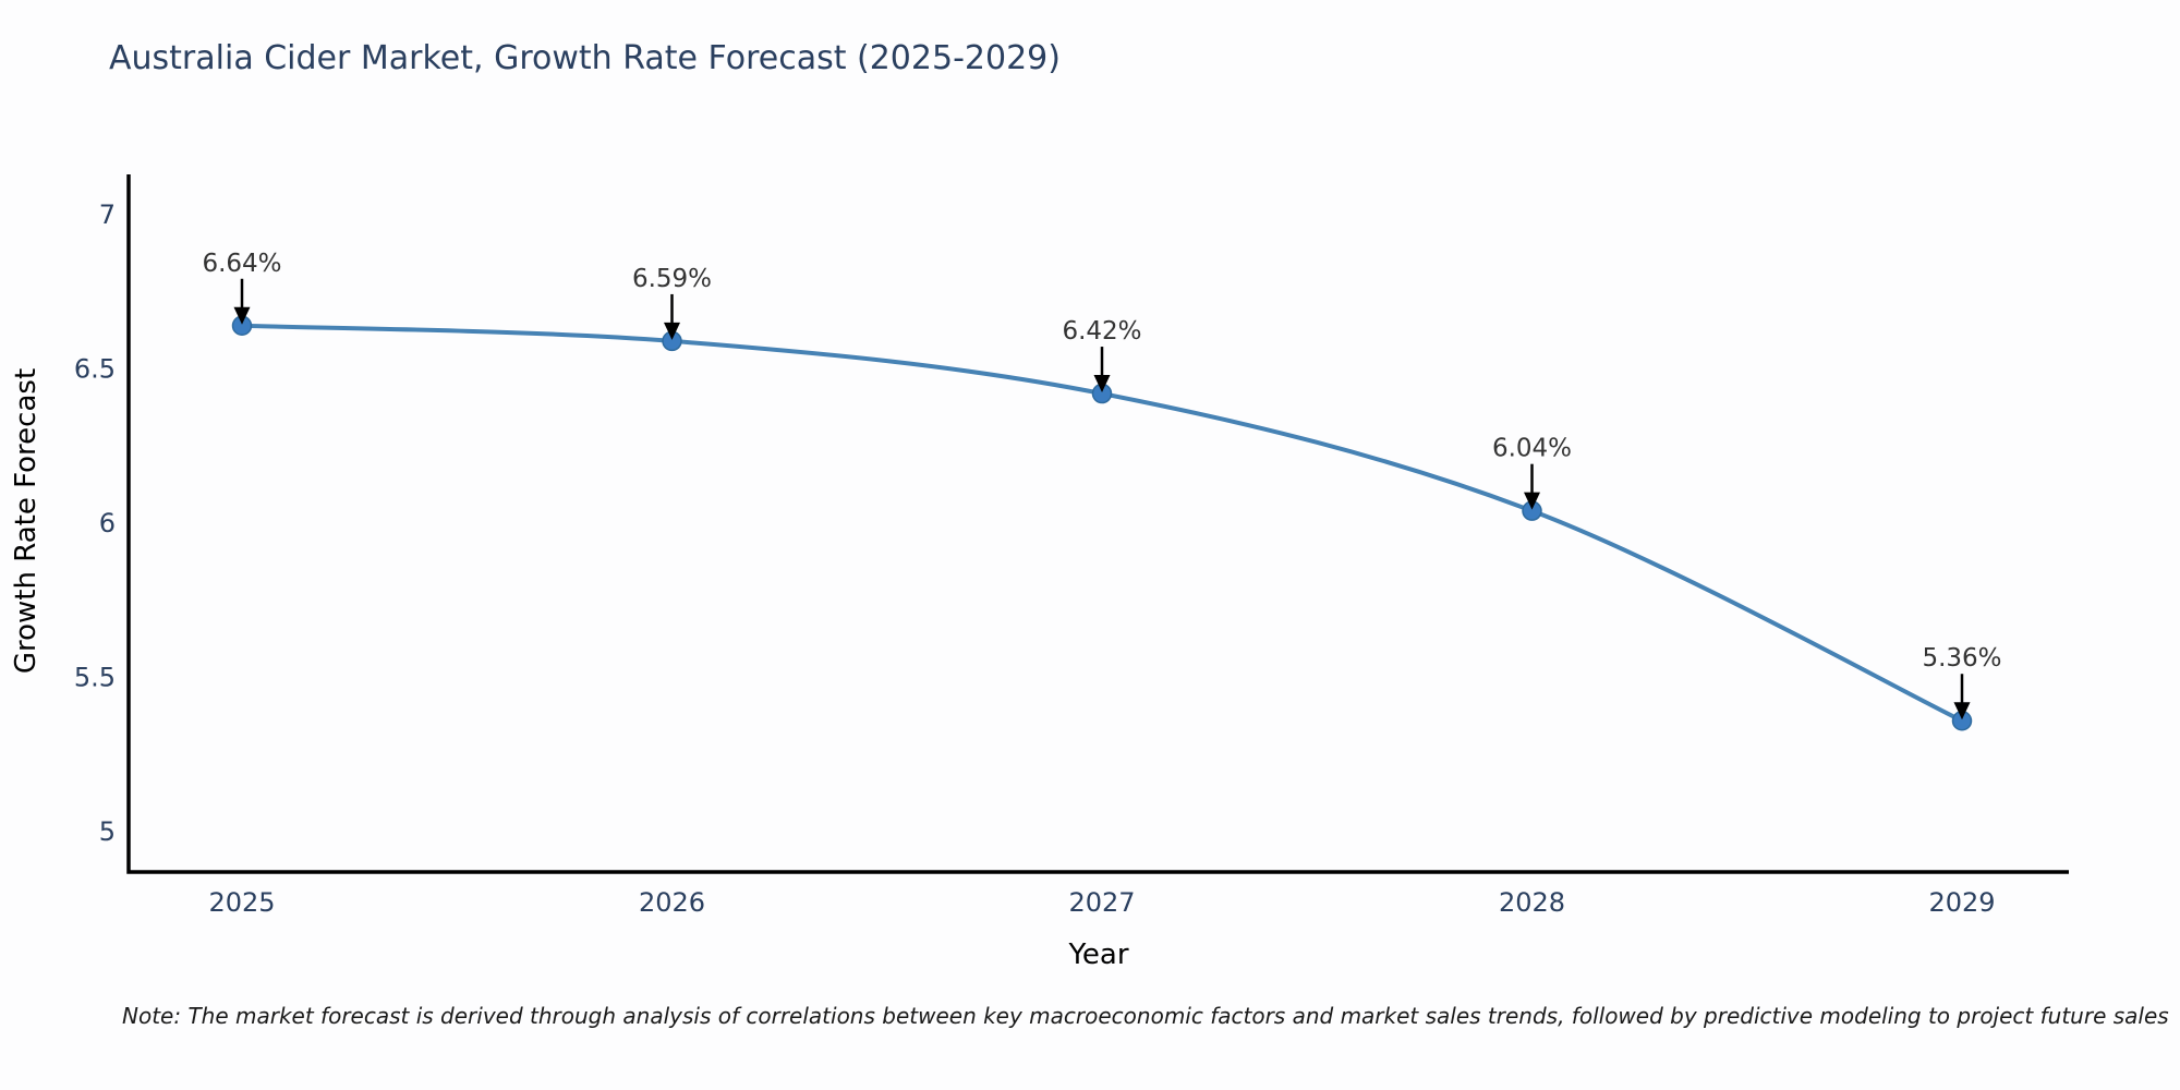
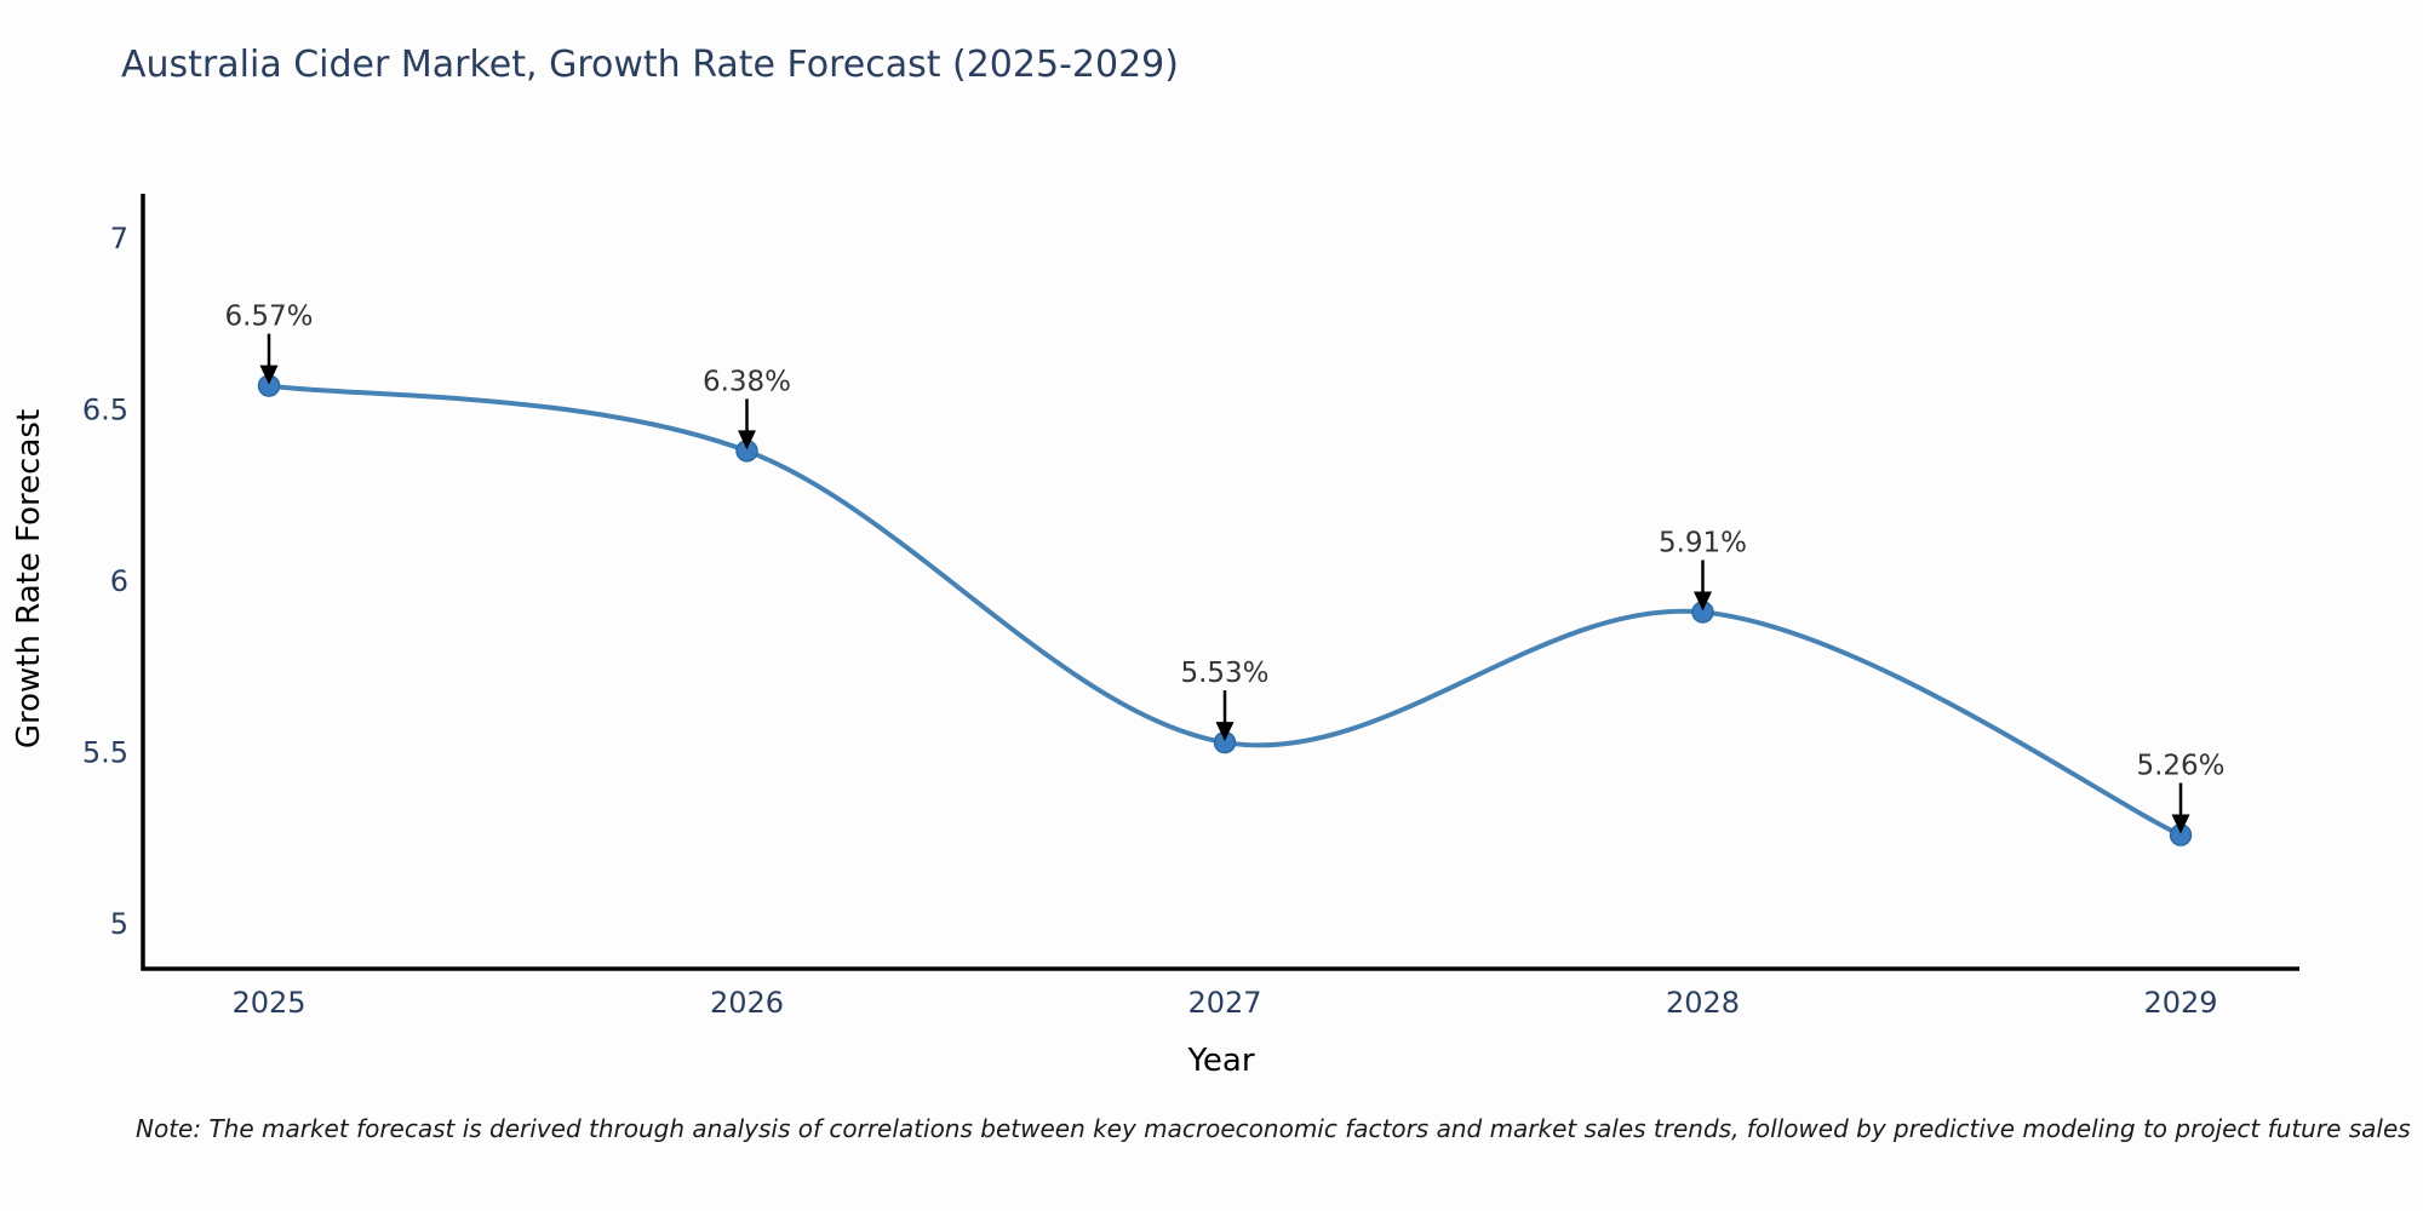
2025: 6.64% -> 6.57%
2026: 6.59% -> 6.38%
2027: 6.42% -> 5.53%
2028: 6.04% -> 5.91%
2029: 5.36% -> 5.26%
